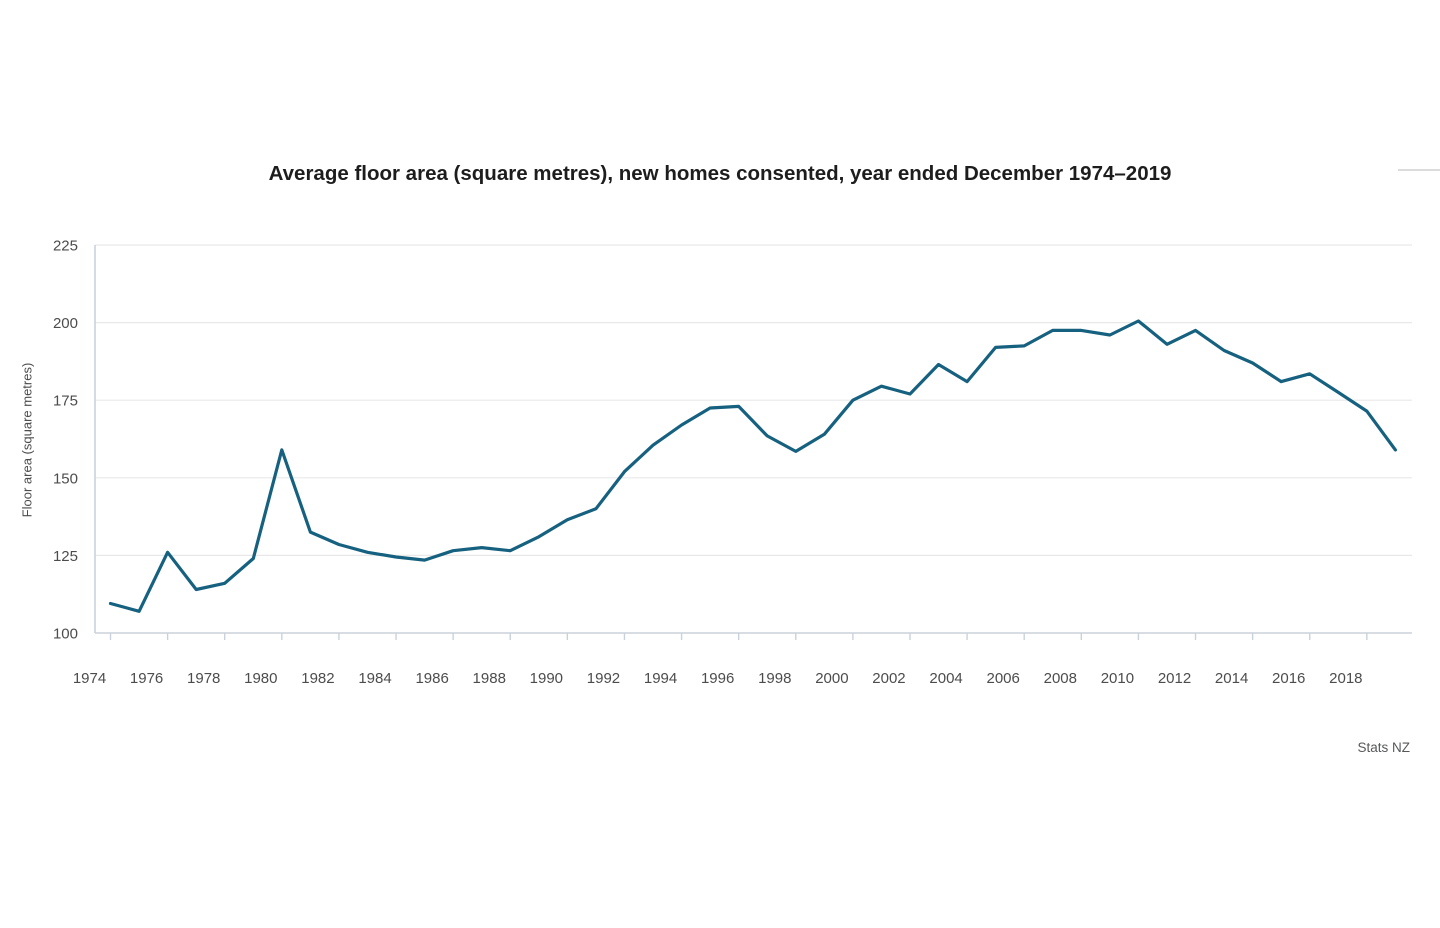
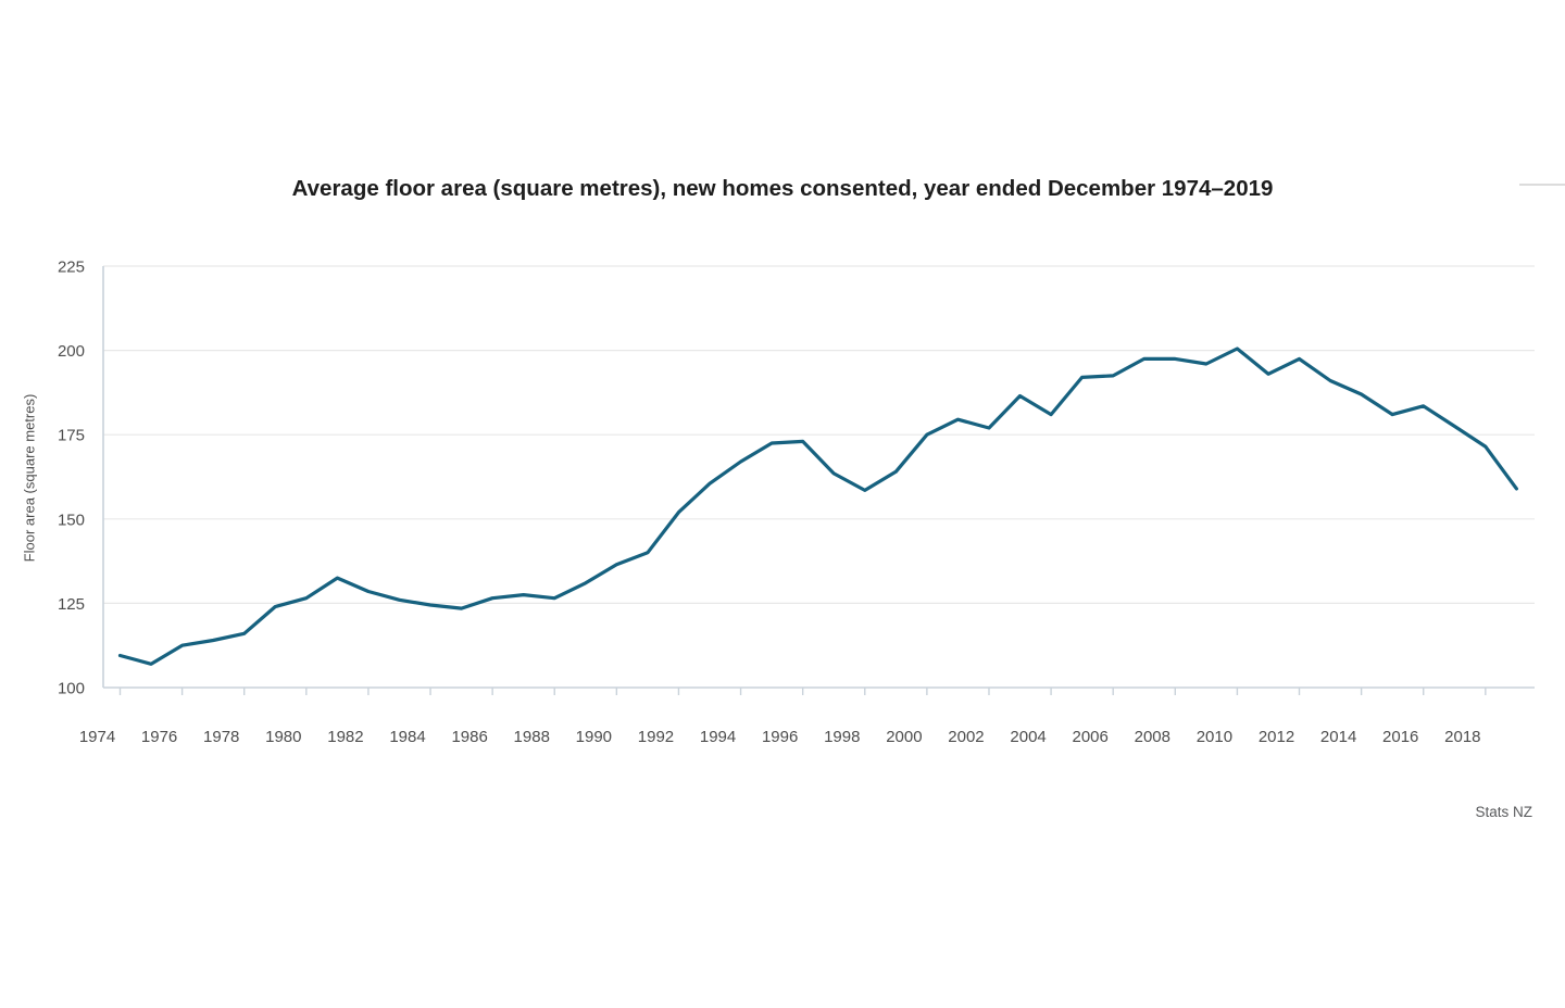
1976: 126 -> 112
1980: 159 -> 126
